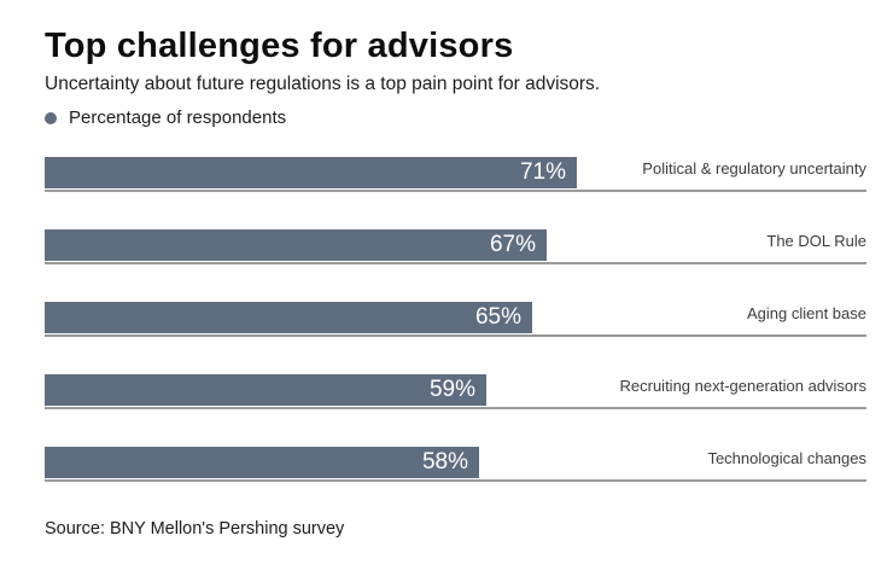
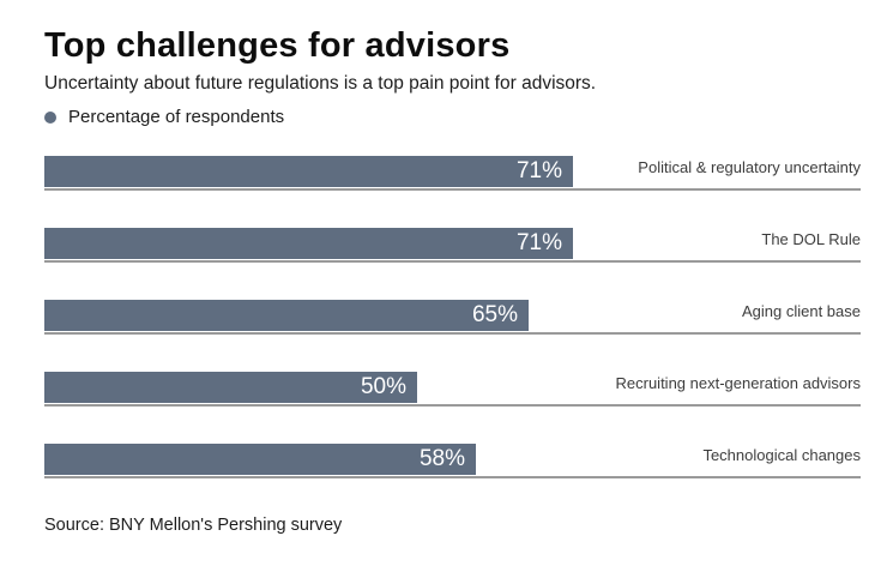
The DOL Rule: 67% -> 71%
Recruiting next-generation advisors: 59% -> 50%
